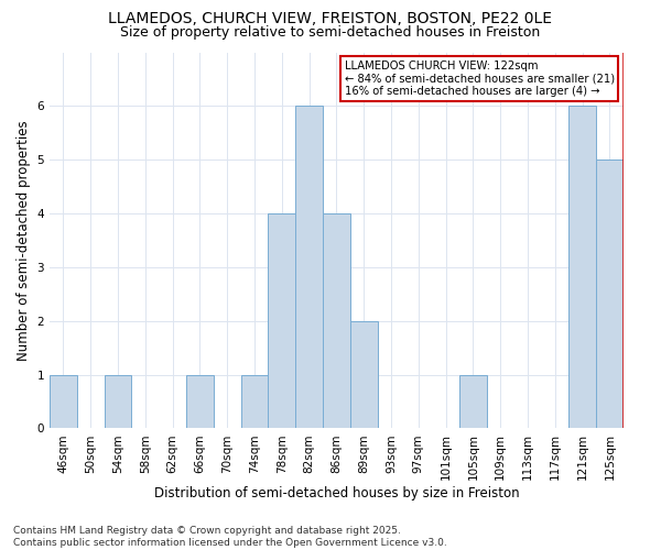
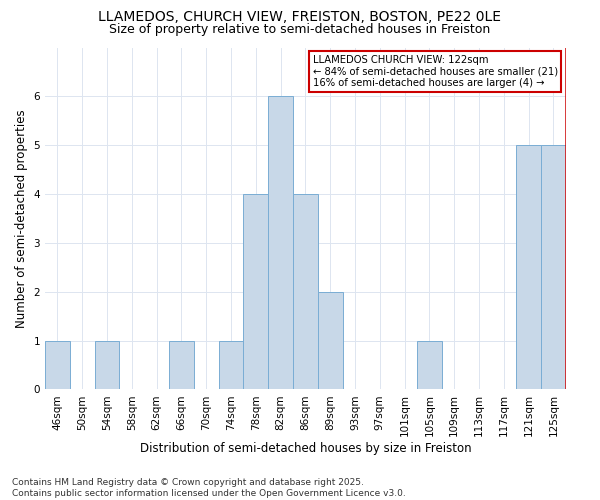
121sqm: 6 -> 5
